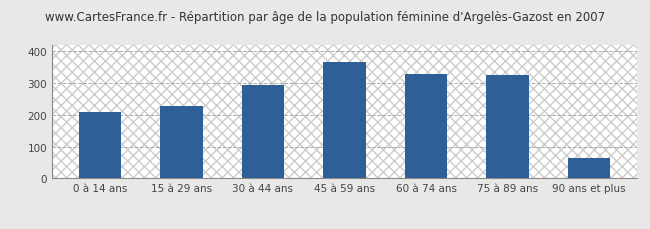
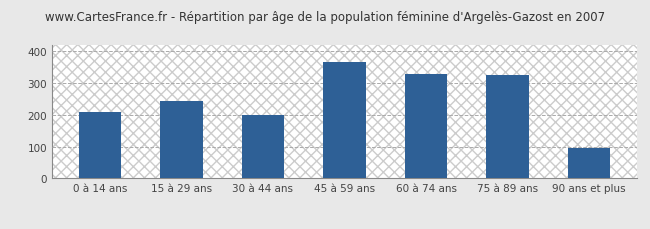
15 à 29 ans: 227 -> 245
30 à 44 ans: 295 -> 200
90 ans et plus: 65 -> 95
